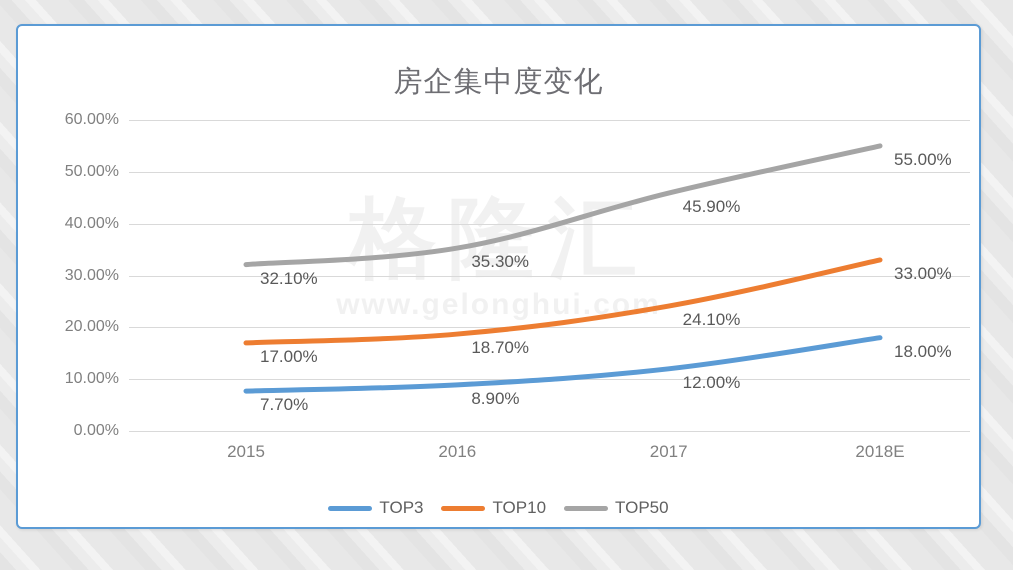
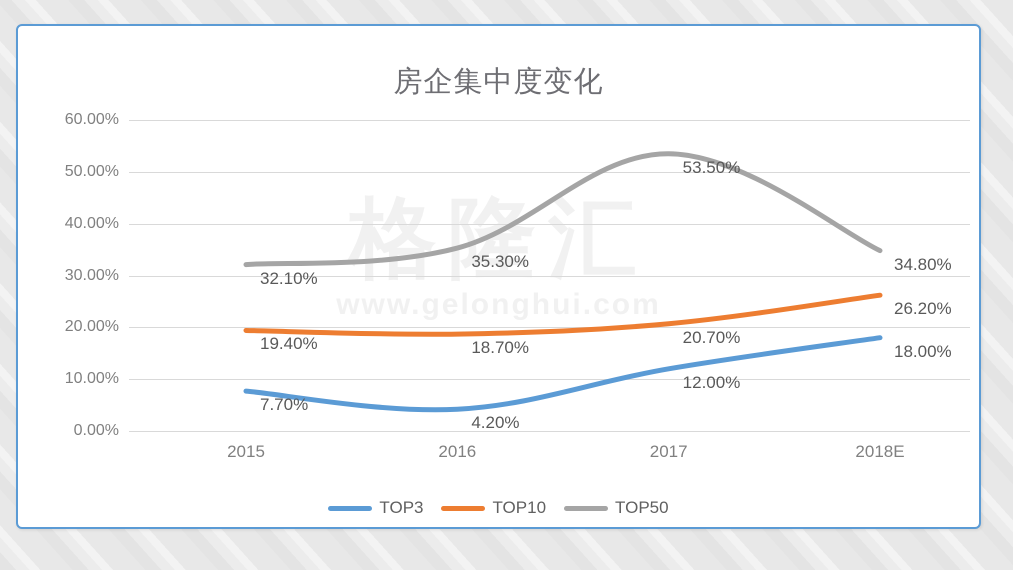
TOP10/2015: 17.00% -> 19.40%
TOP3/2016: 8.90% -> 4.20%
TOP10/2017: 24.10% -> 20.70%
TOP50/2017: 45.90% -> 53.50%
TOP10/2018E: 33.00% -> 26.20%
TOP50/2018E: 55.00% -> 34.80%
